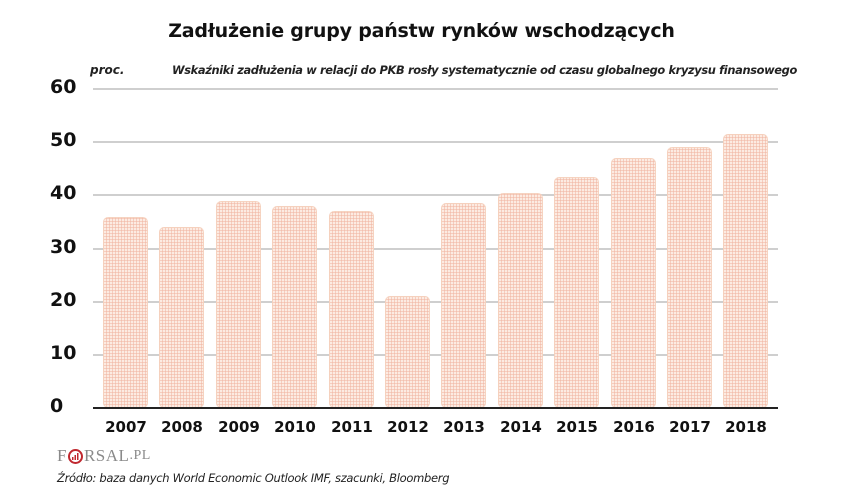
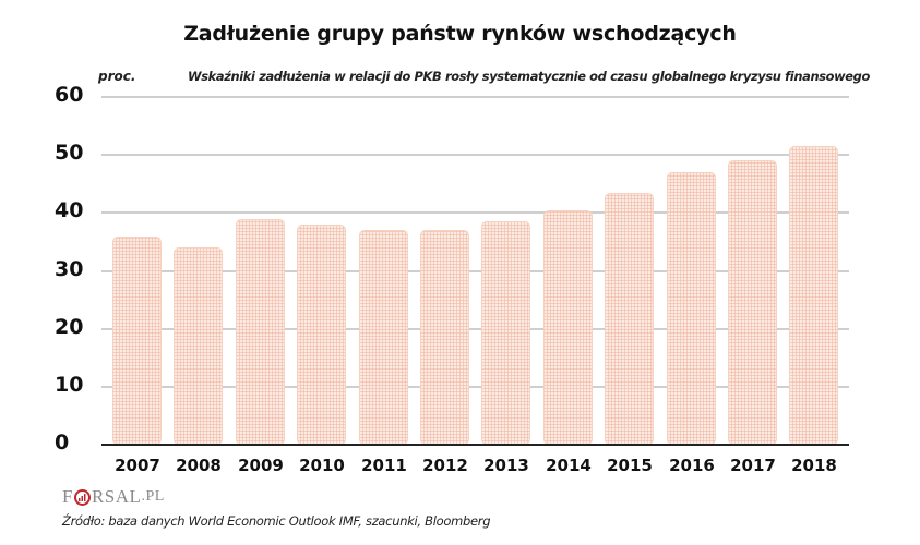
2012: 21 -> 37
